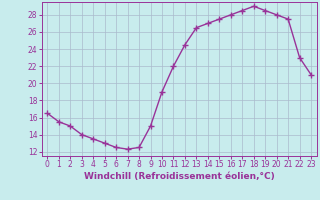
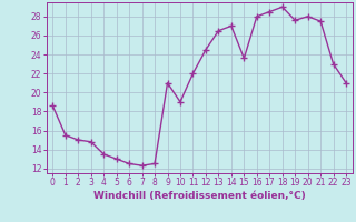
0: 16.5 -> 18.6
3: 14.0 -> 14.8
9: 15.0 -> 21.0
15: 27.5 -> 23.6
19: 28.5 -> 27.6
